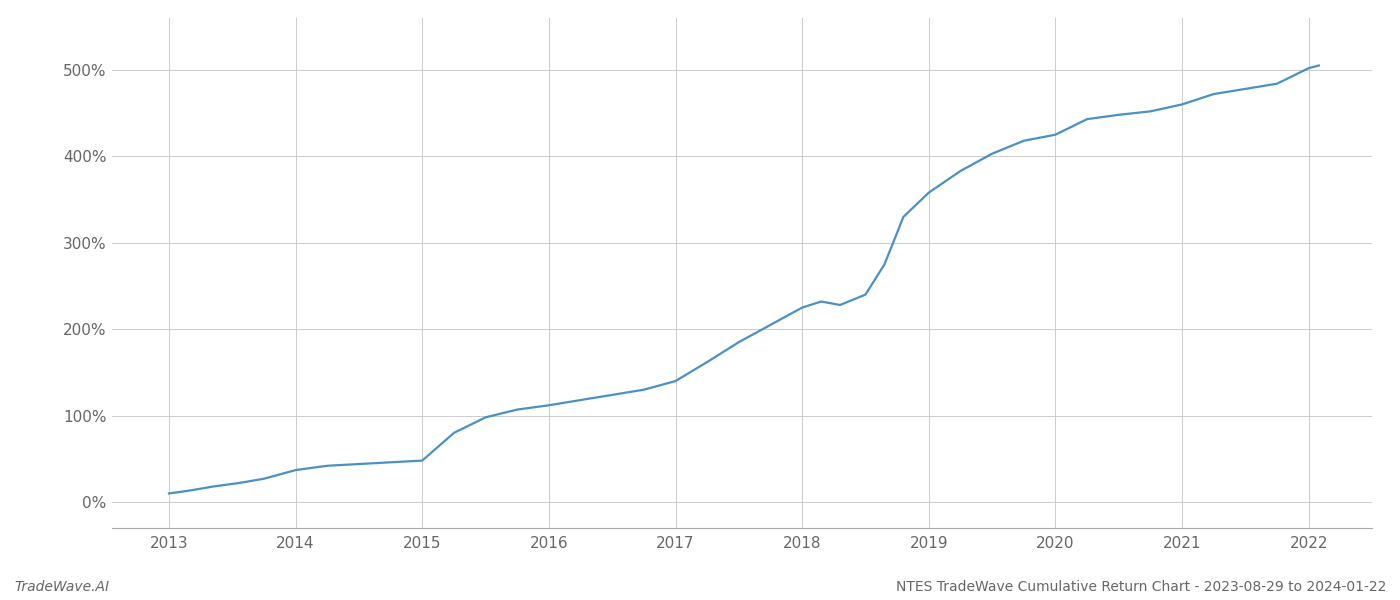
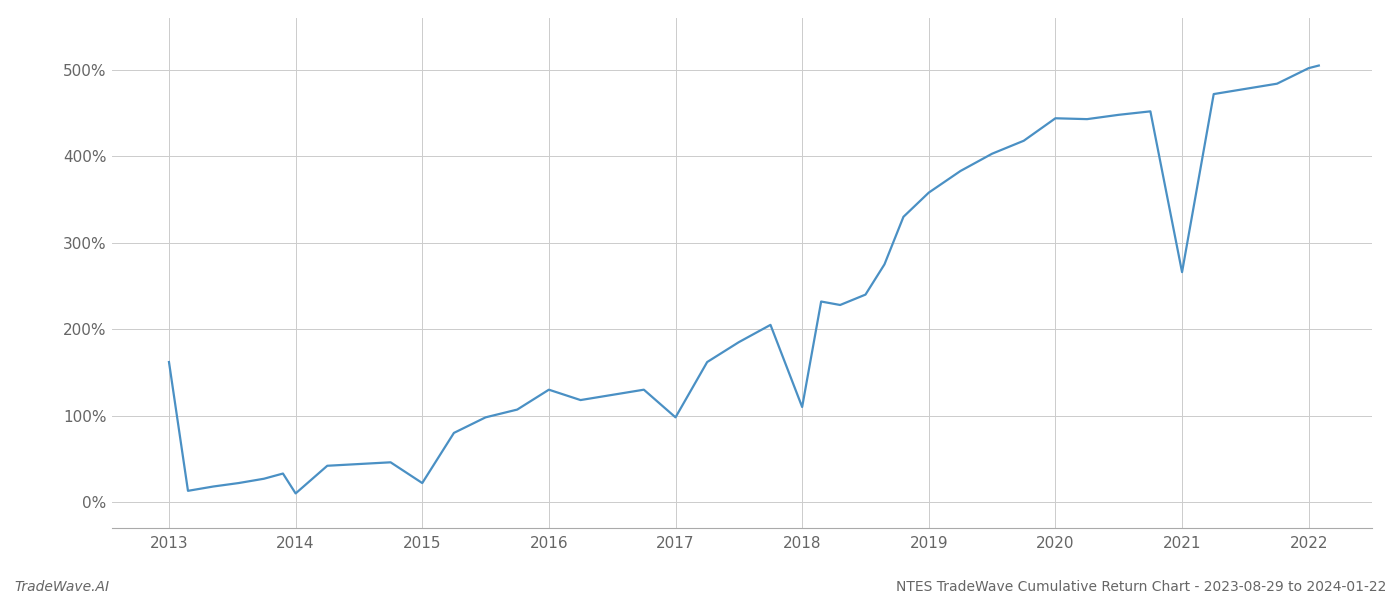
2013: 10% -> 162%
2014: 37% -> 10%
2015: 48% -> 22%
2016: 112% -> 130%
2017: 140% -> 98%
2018: 225% -> 110%
2020: 425% -> 444%
2021: 460% -> 266%
